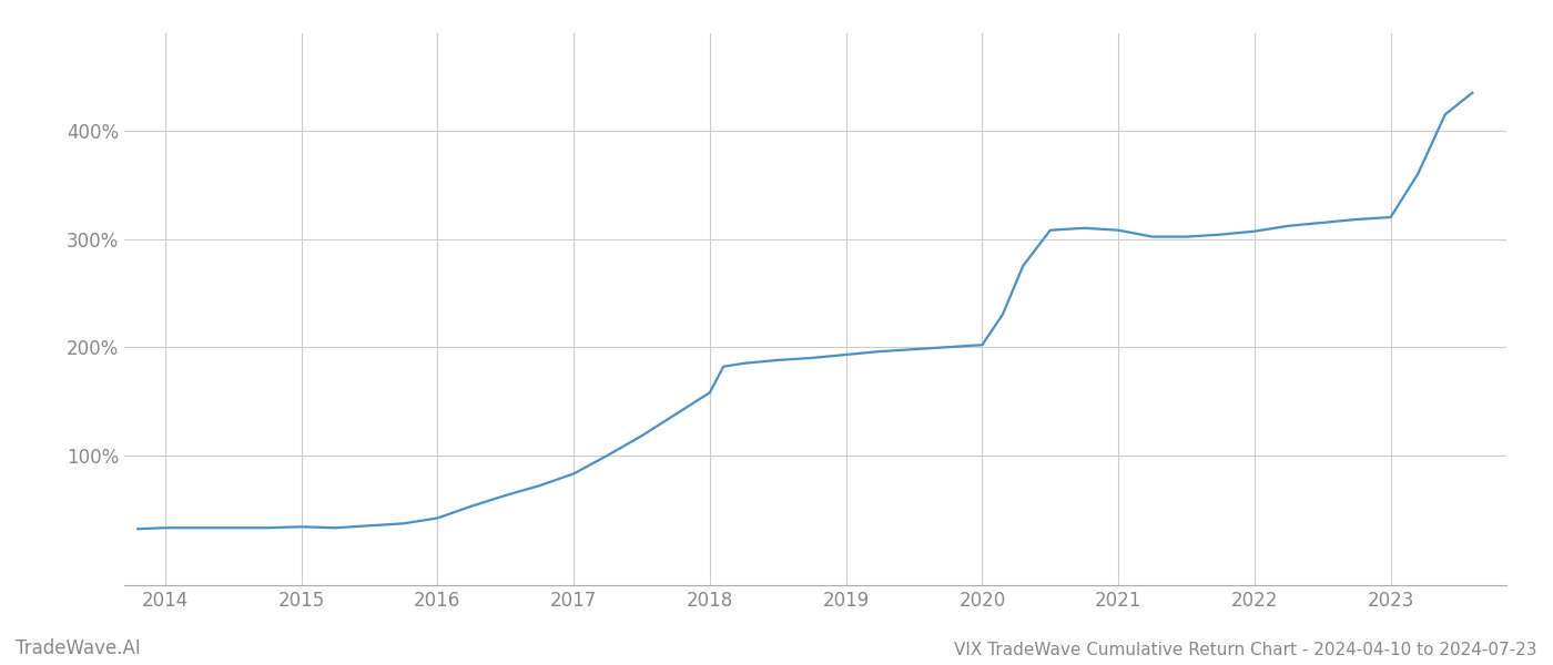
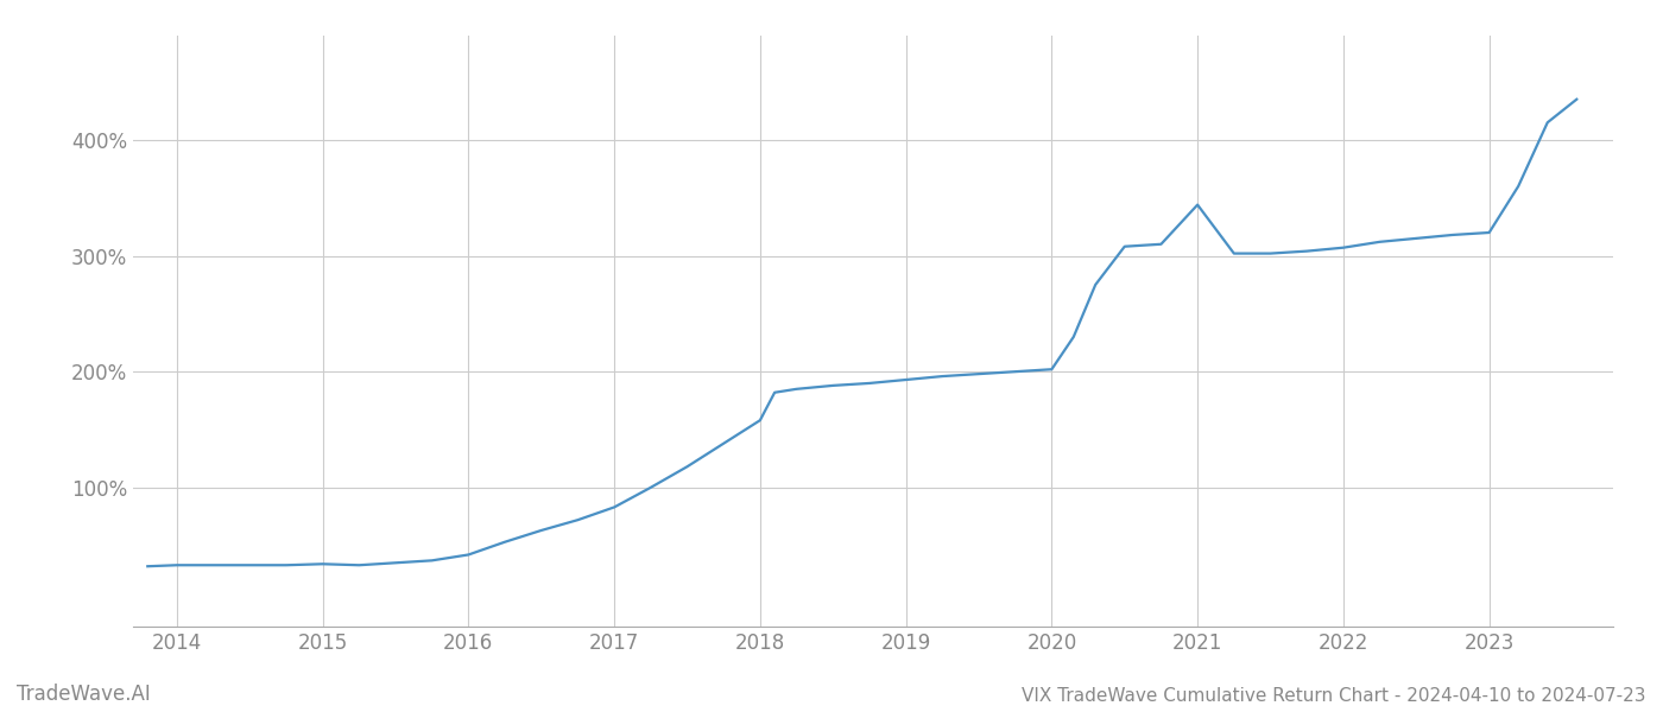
2021: 308% -> 344%
